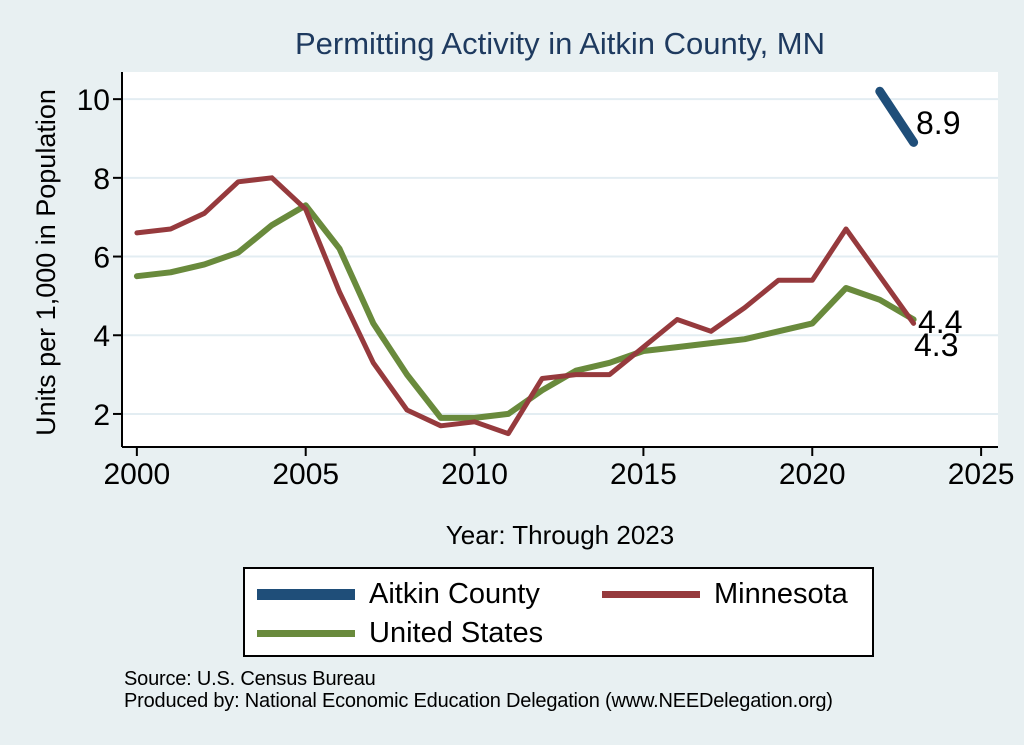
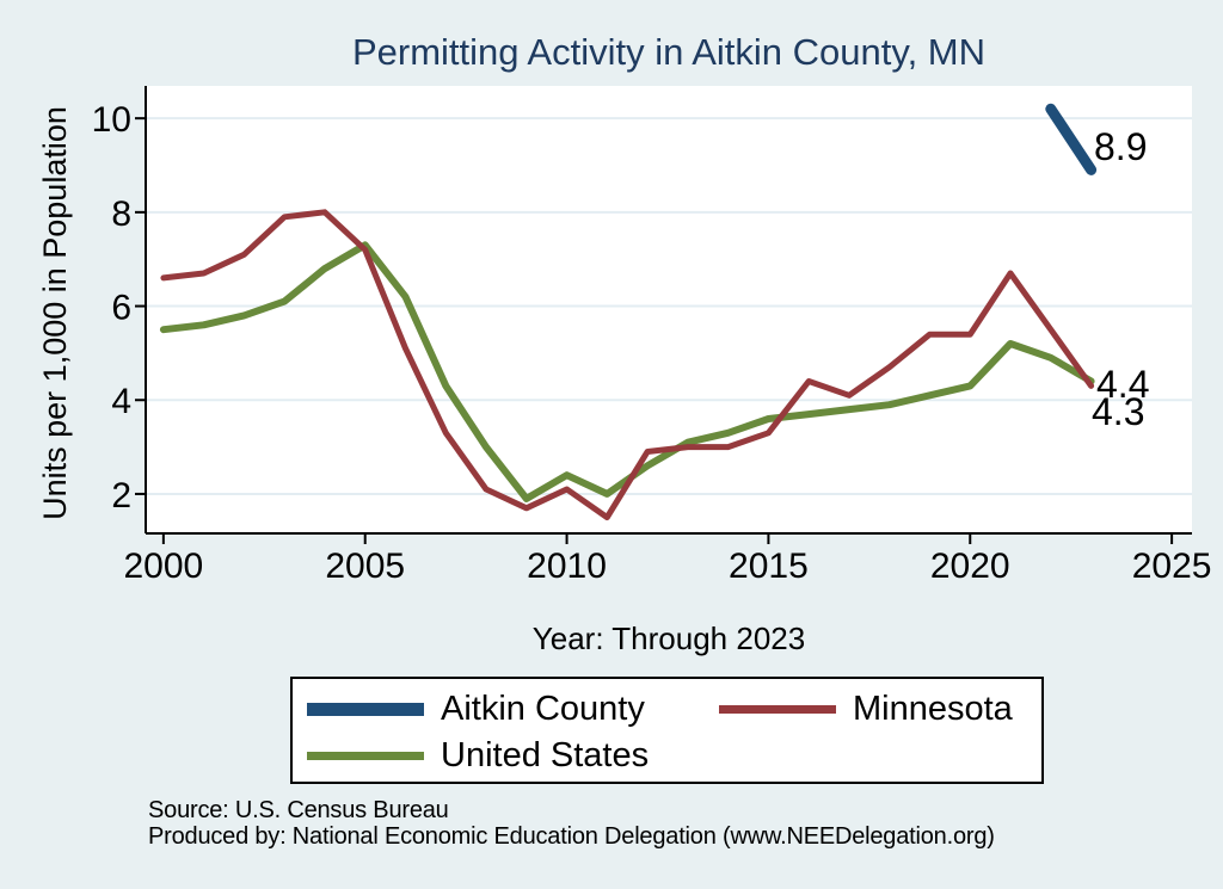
United States/2010: 1.9 -> 2.4
Minnesota/2010: 1.8 -> 2.1
Minnesota/2015: 3.7 -> 3.3
